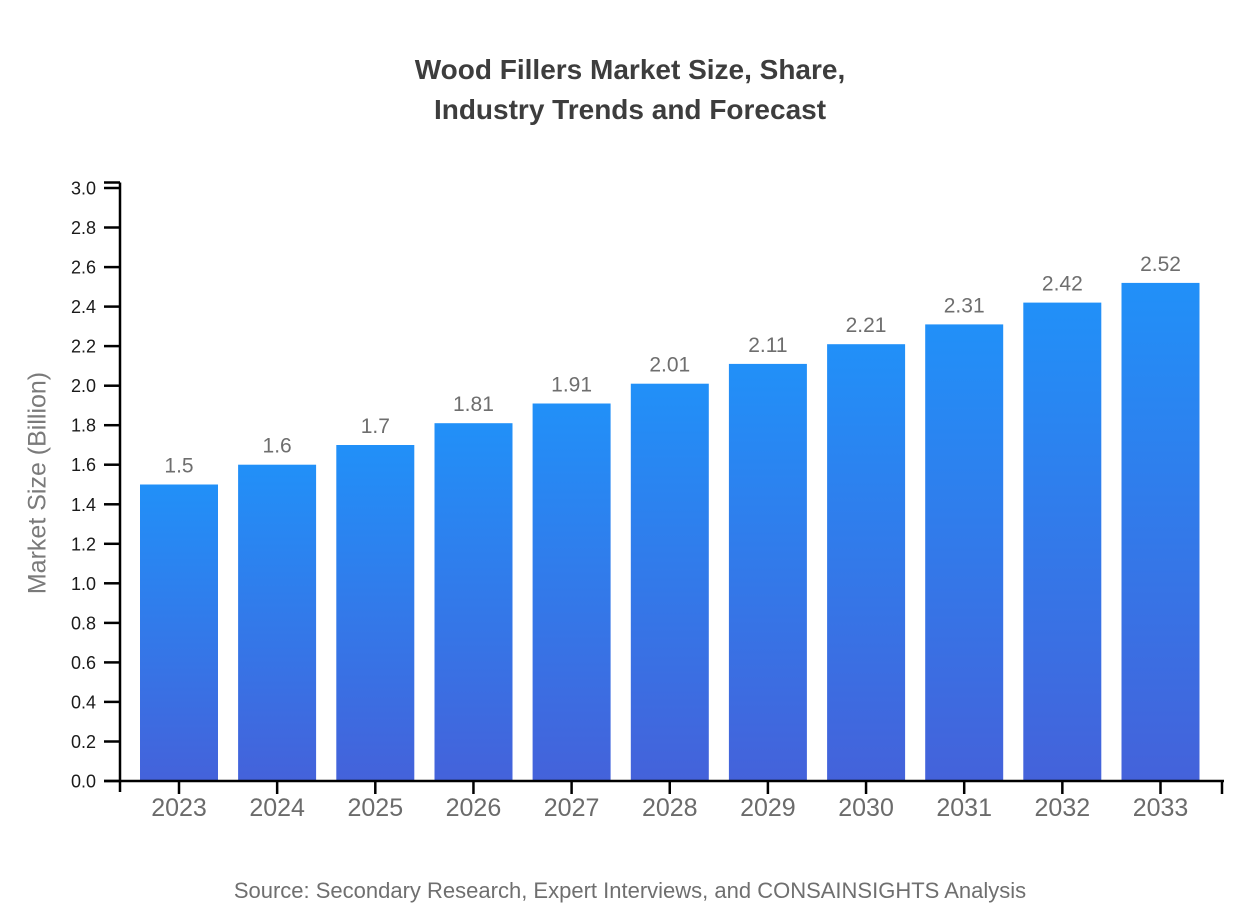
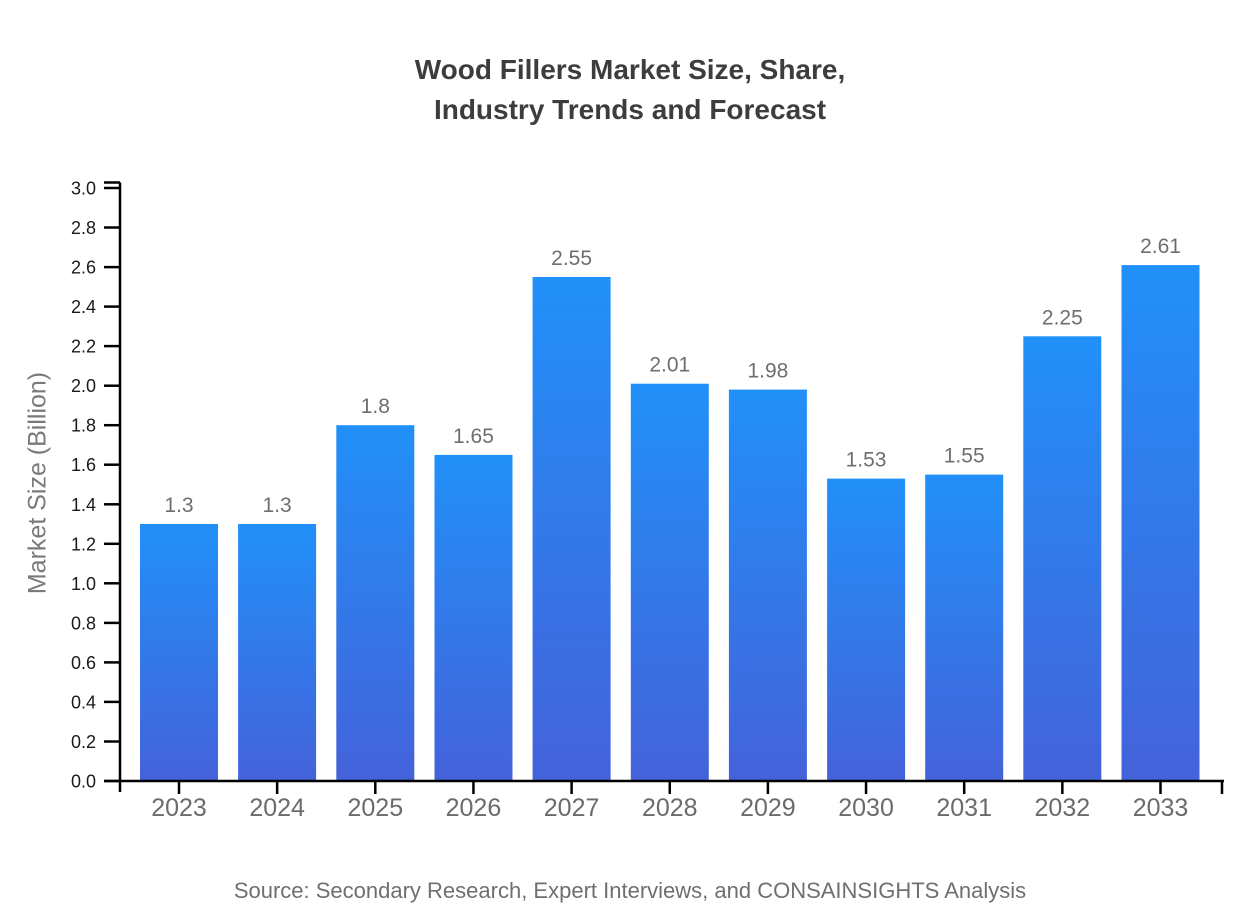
2023: 1.5 -> 1.3
2024: 1.6 -> 1.3
2025: 1.7 -> 1.8
2026: 1.81 -> 1.65
2027: 1.91 -> 2.55
2029: 2.11 -> 1.98
2030: 2.21 -> 1.53
2031: 2.31 -> 1.55
2032: 2.42 -> 2.25
2033: 2.52 -> 2.61
